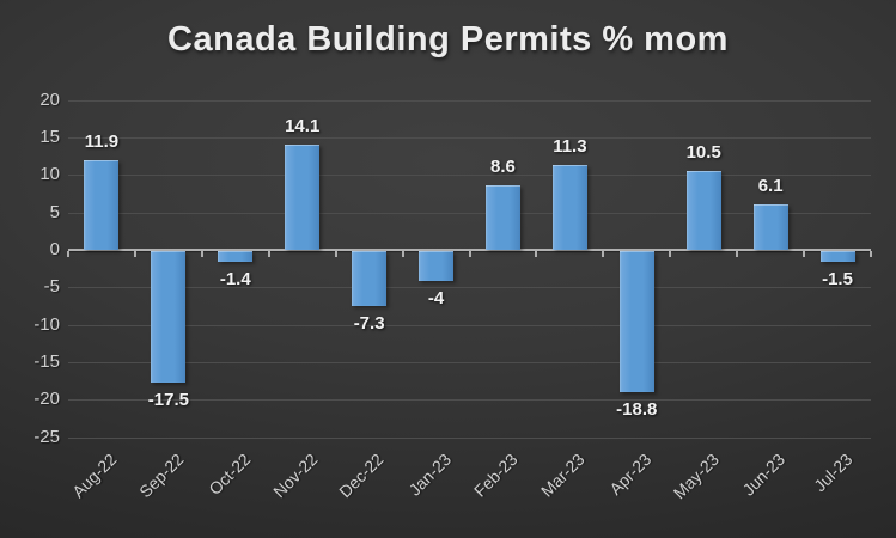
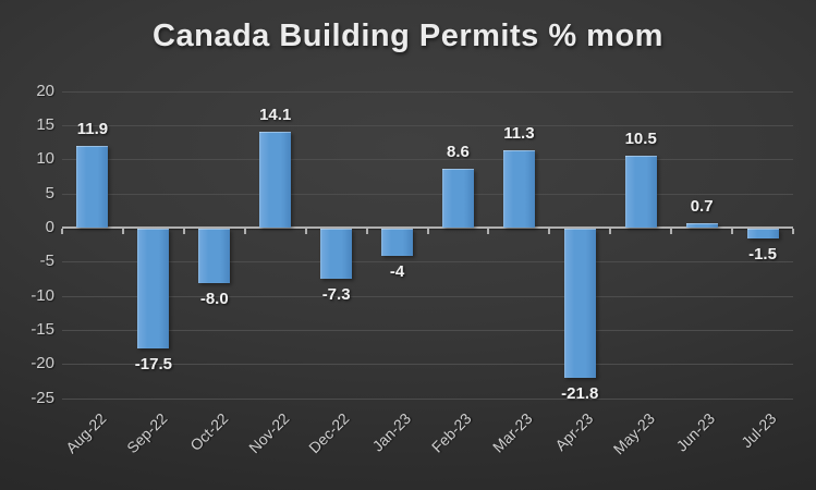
Oct-22: -1.4 -> -8.0
Apr-23: -18.8 -> -21.8
Jun-23: 6.1 -> 0.7
